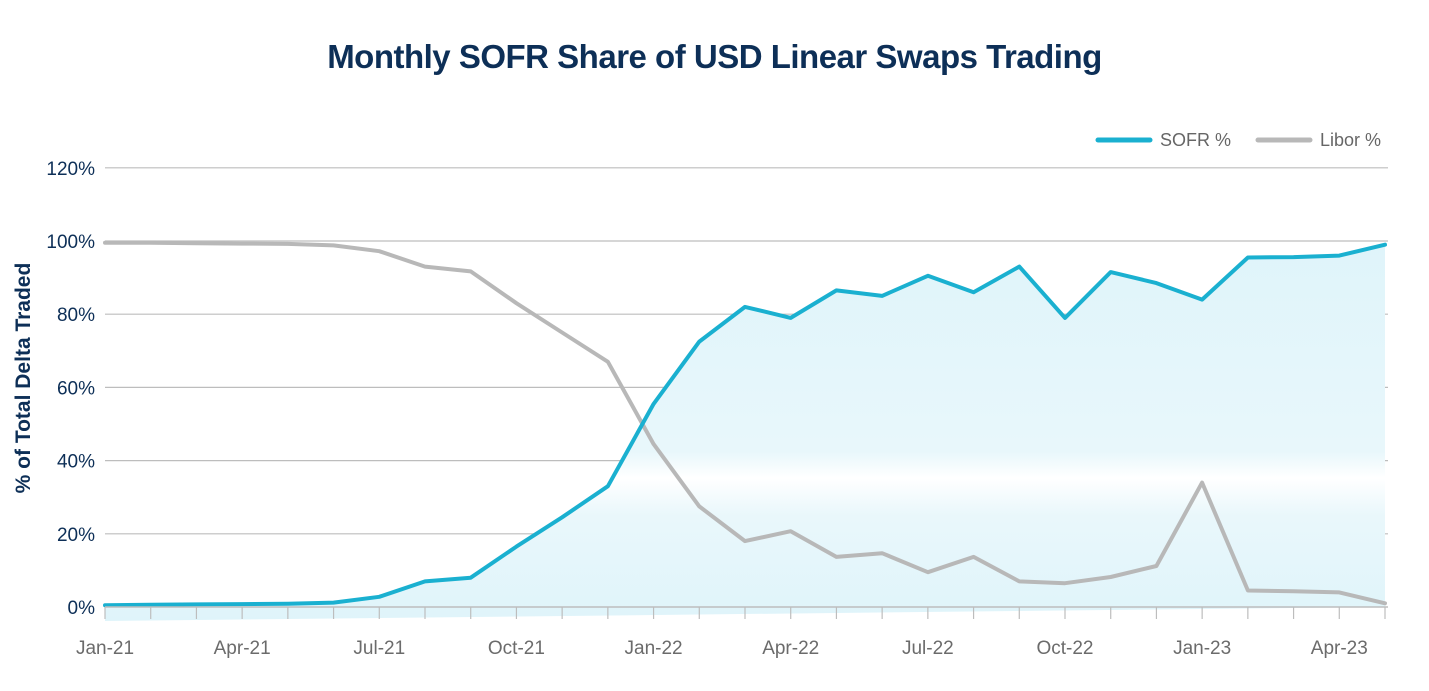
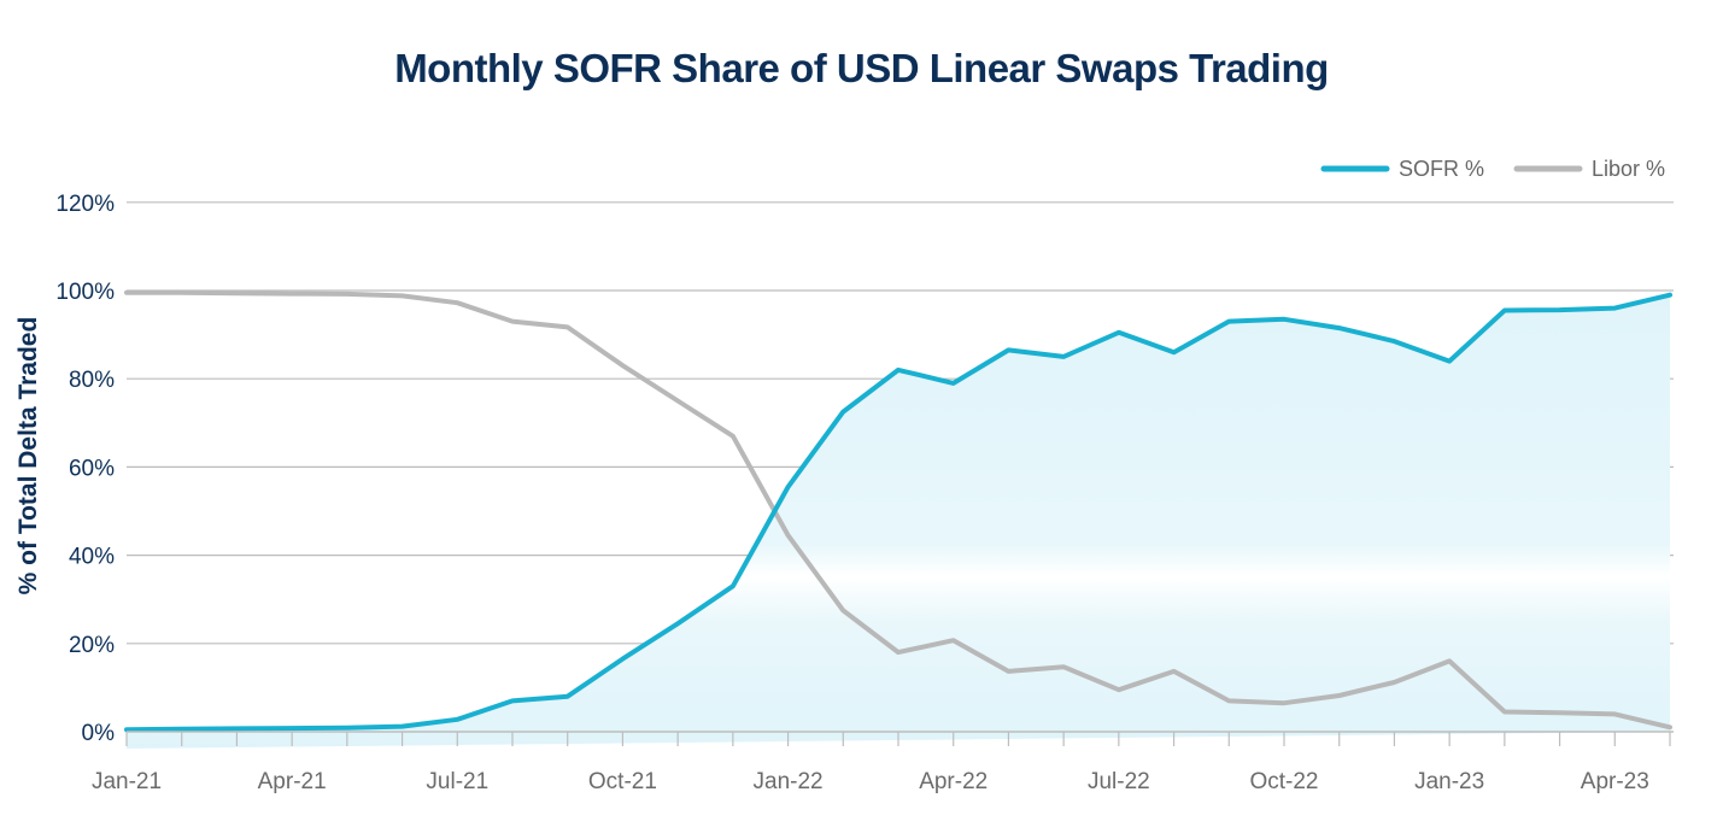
SOFR %/Oct-22: 79% -> 94%
Libor %/Jan-23: 34% -> 16%
